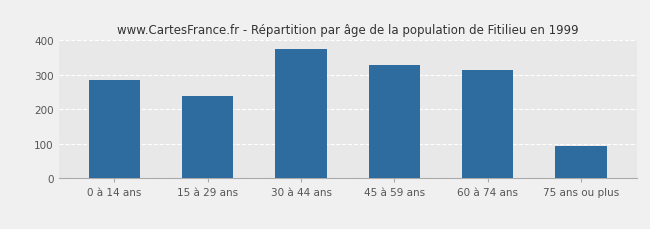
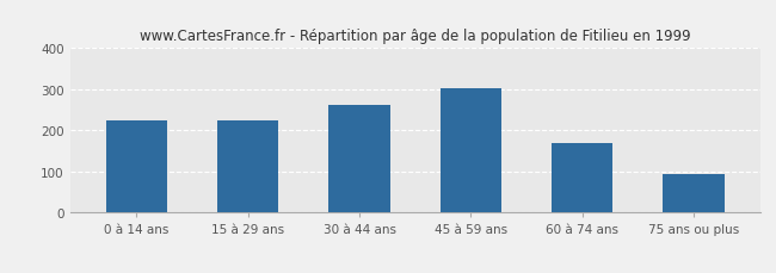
0 à 14 ans: 285 -> 225
15 à 29 ans: 240 -> 225
30 à 44 ans: 375 -> 263
45 à 59 ans: 330 -> 302
60 à 74 ans: 315 -> 170
